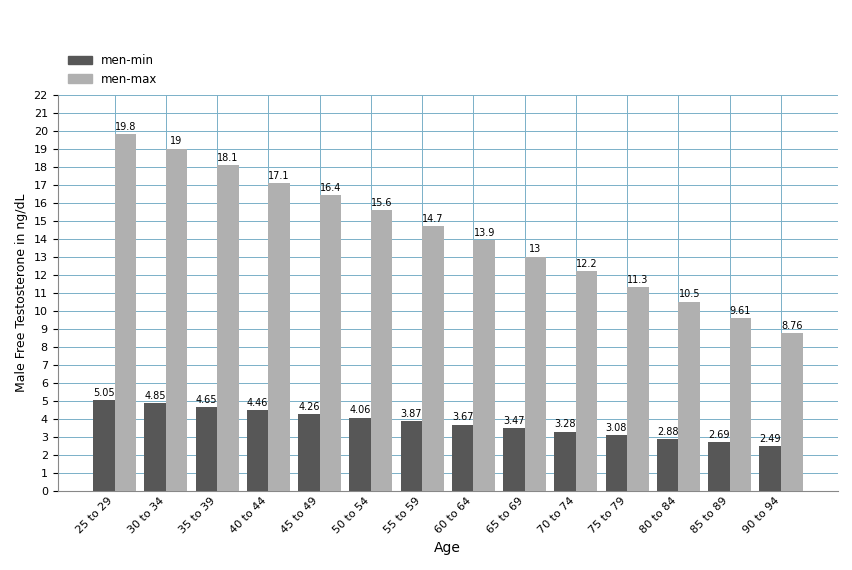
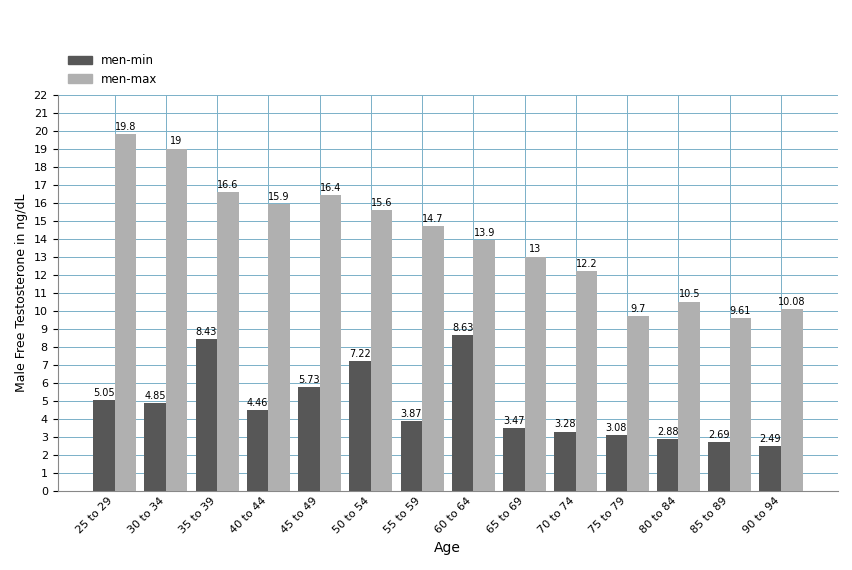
men-min/35 to 39: 4.65 -> 8.43
men-max/35 to 39: 18.1 -> 16.6
men-max/40 to 44: 17.1 -> 15.9
men-min/45 to 49: 4.26 -> 5.73
men-min/50 to 54: 4.06 -> 7.22
men-min/60 to 64: 3.67 -> 8.63
men-max/75 to 79: 11.3 -> 9.7
men-max/90 to 94: 8.76 -> 10.08
